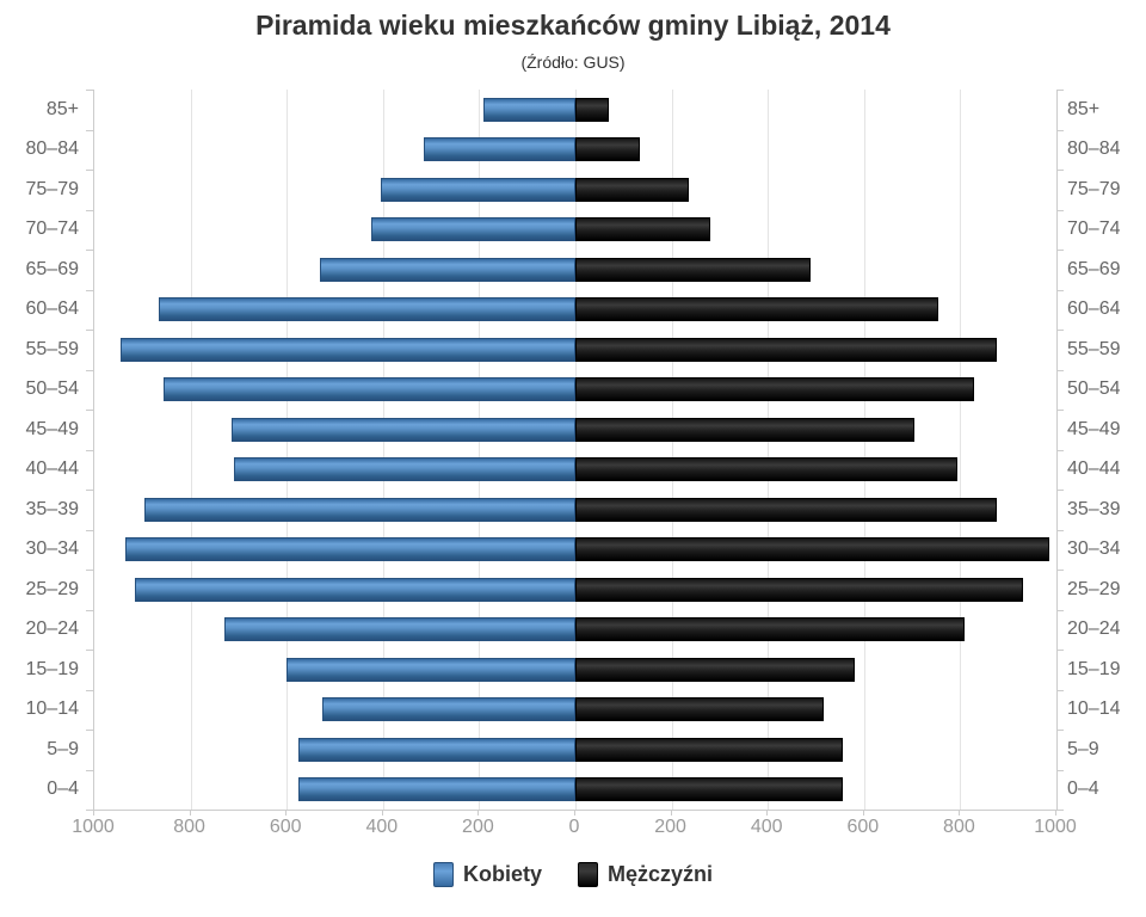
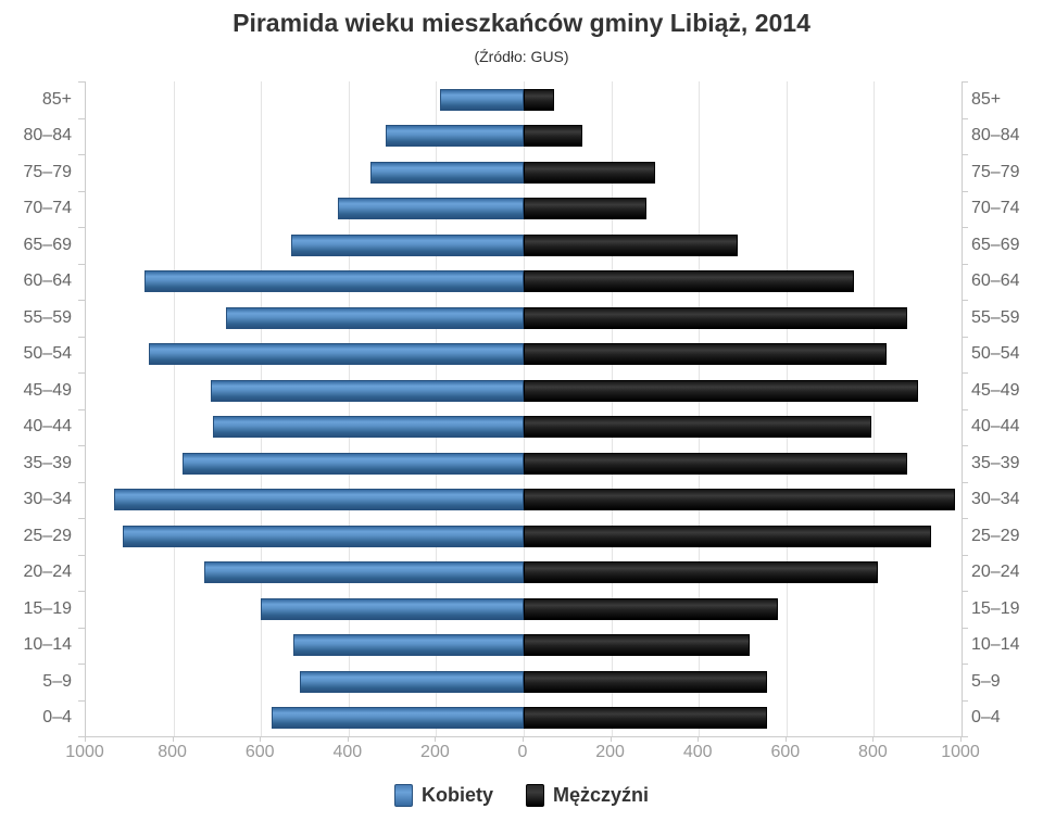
Kobiety/75–79: 400 -> 350
Mężczyźni/75–79: 240 -> 300
Kobiety/55–59: 940 -> 680
Mężczyźni/45–49: 700 -> 900
Kobiety/35–39: 900 -> 780
Kobiety/5–9: 580 -> 510
